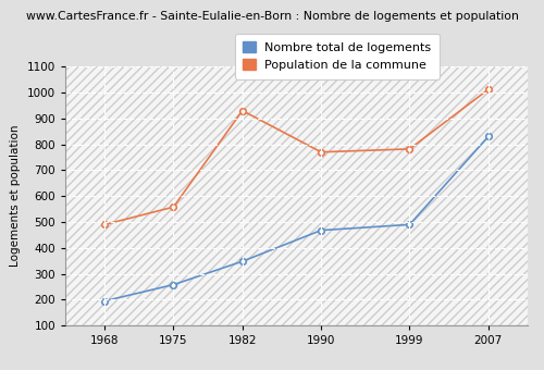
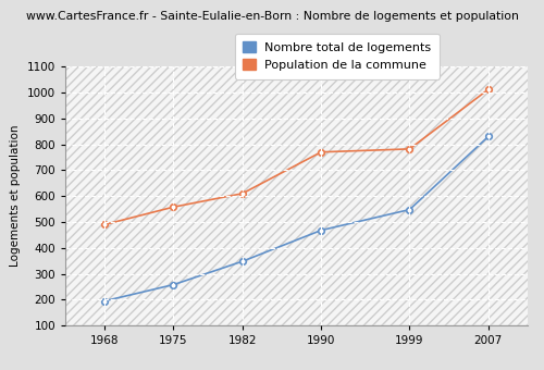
Population de la commune/1982: 930 -> 610
Nombre total de logements/1999: 490 -> 548
